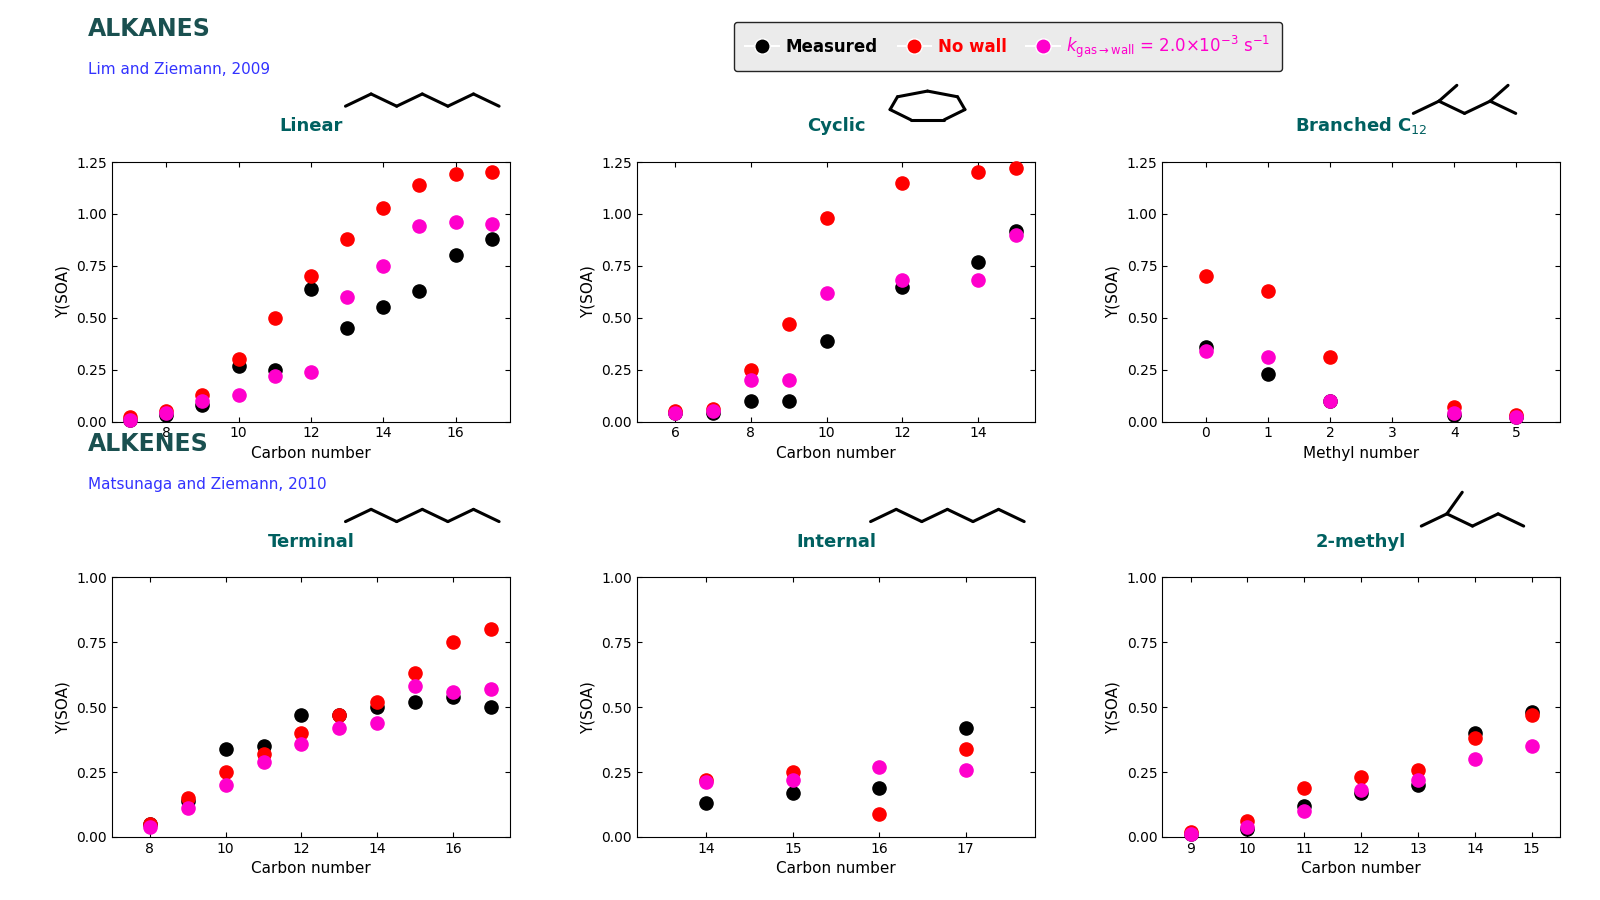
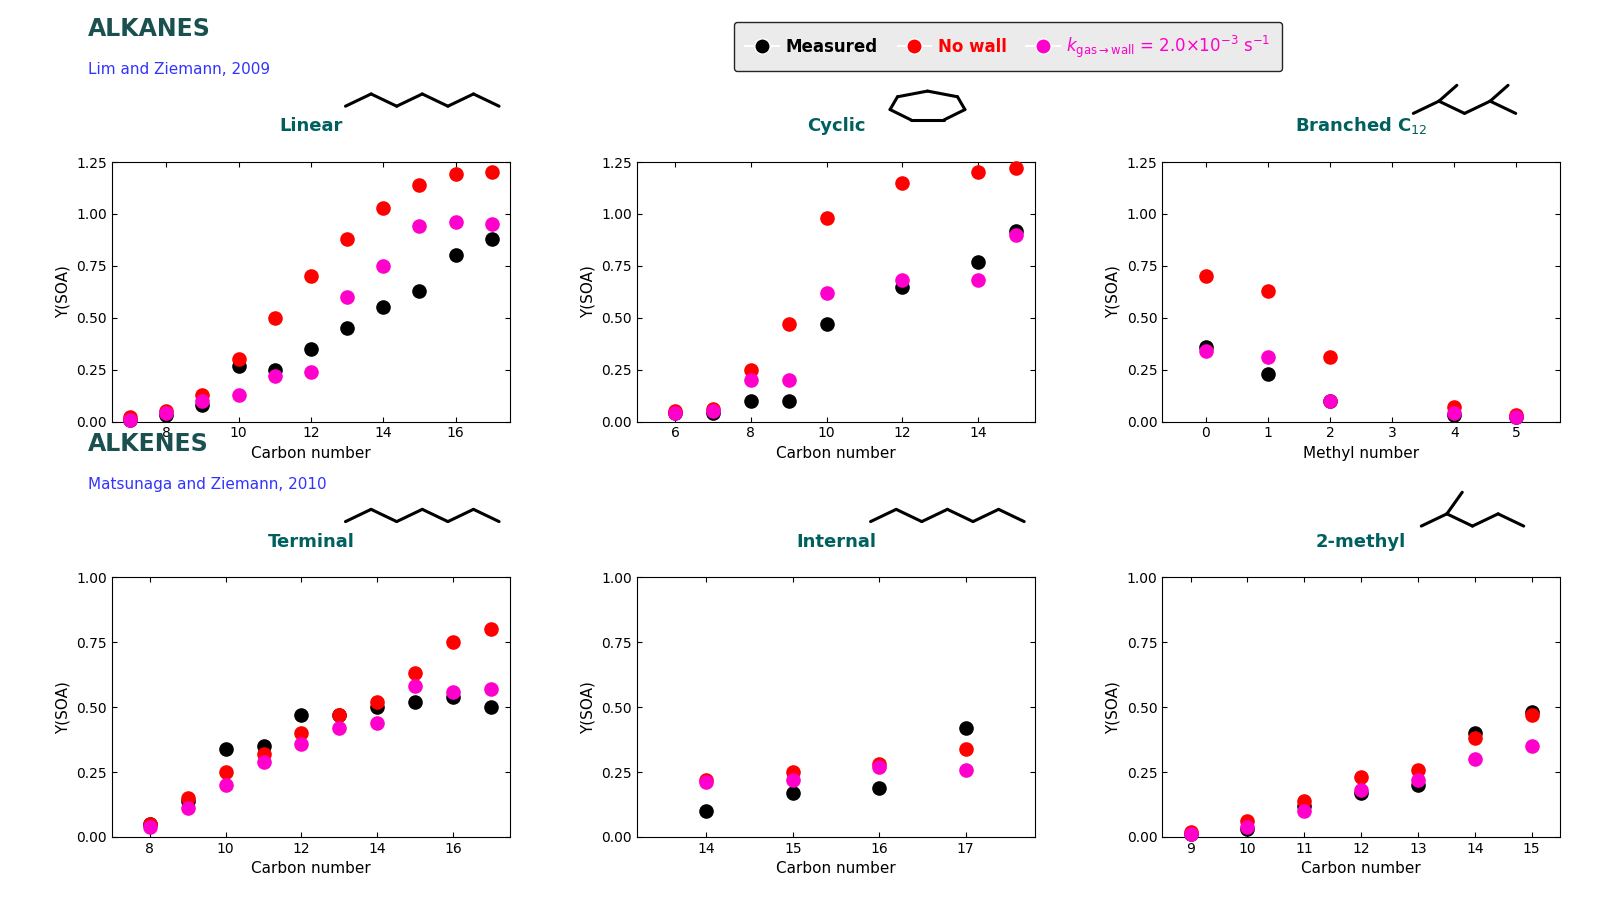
Linear/Measured/12: 0.64 -> 0.35
Cyclic/Measured/10: 0.39 -> 0.47
Internal/Measured/14: 0.13 -> 0.10
Internal/No wall/16: 0.09 -> 0.28
2-methyl/No wall/11: 0.19 -> 0.14
